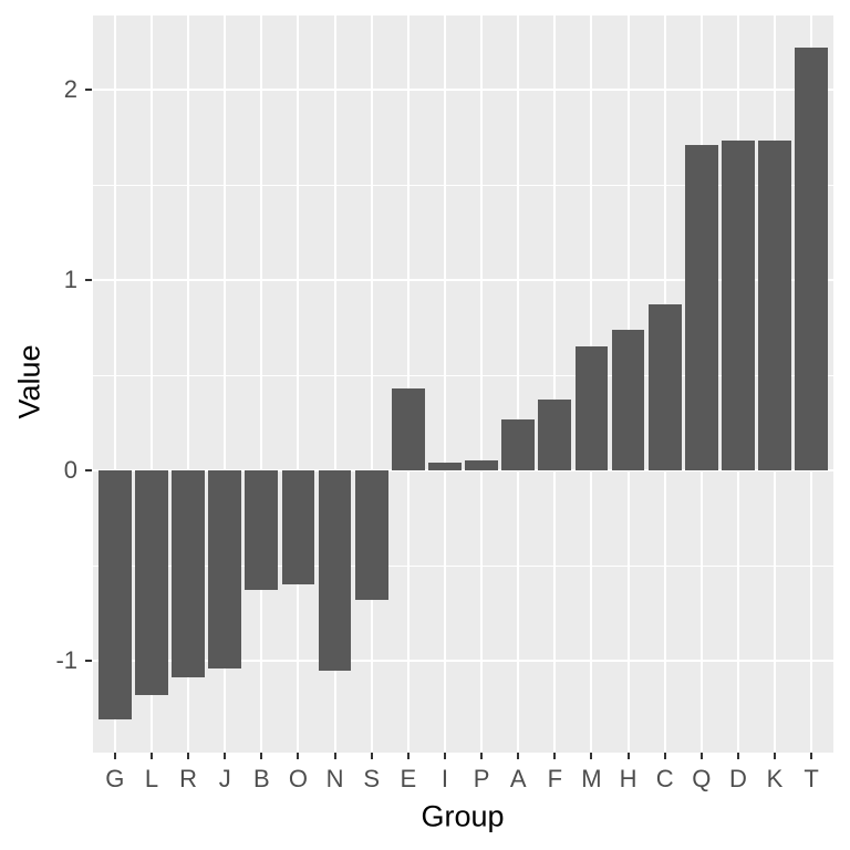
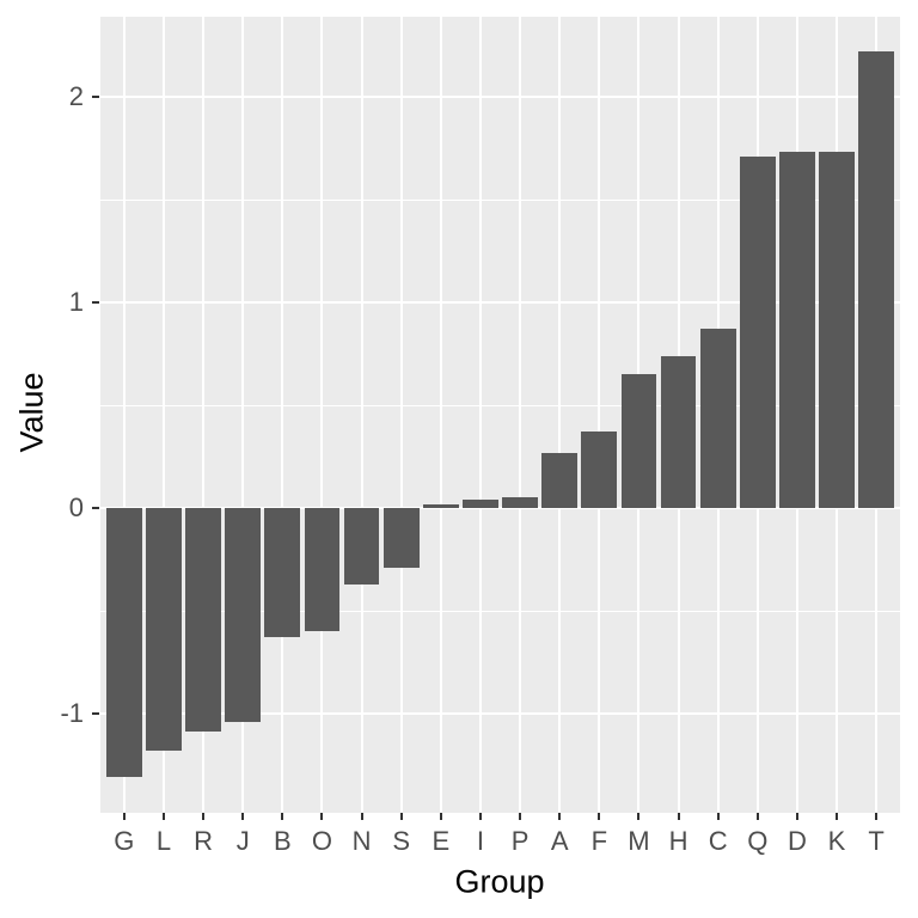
N: -1.05 -> -0.37
S: -0.68 -> -0.29
E: 0.43 -> 0.02
